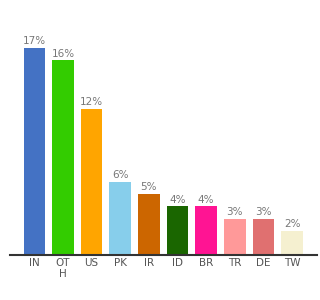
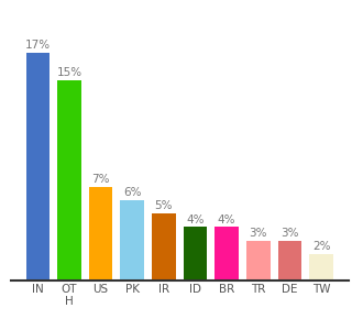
OT H: 16% -> 15%
US: 12% -> 7%
